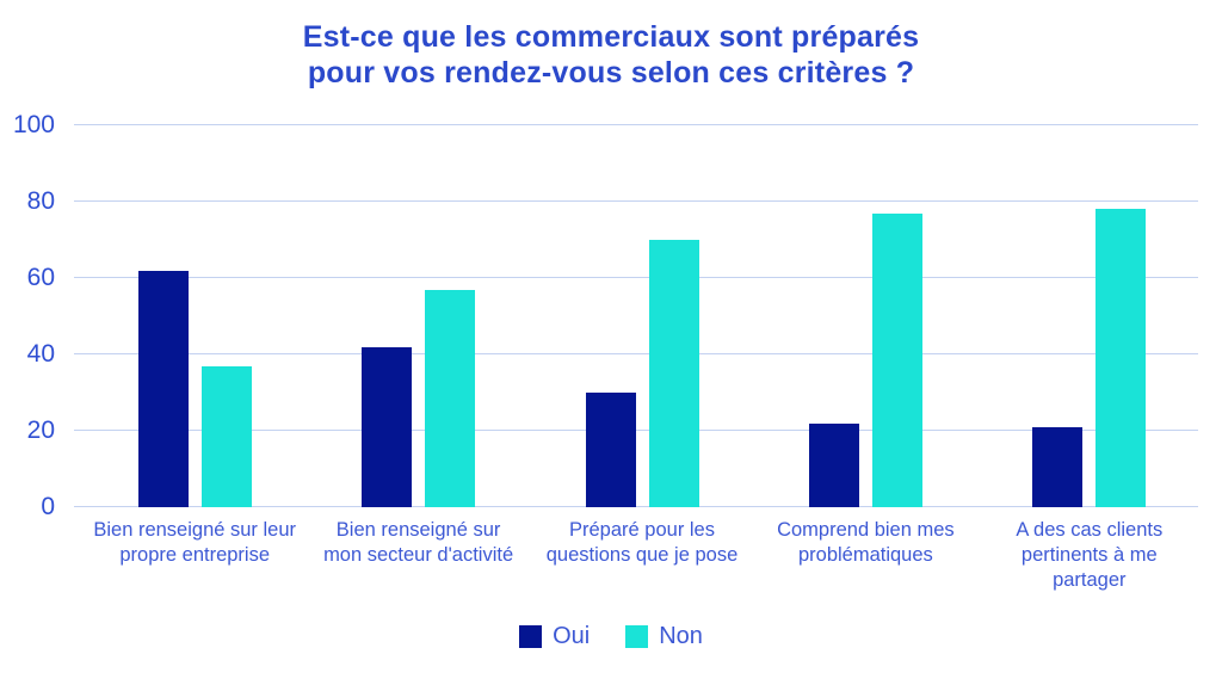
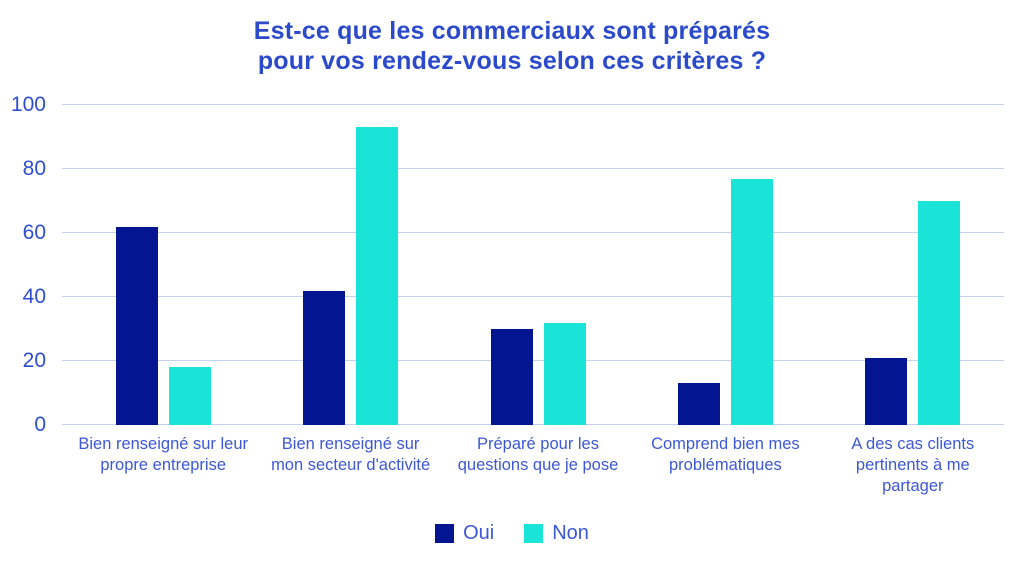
Non/Bien renseigné sur leur propre entreprise: 37 -> 18
Non/Bien renseigné sur mon secteur d'activité: 57 -> 93
Non/Préparé pour les questions que je pose: 70 -> 32
Oui/Comprend bien mes problématiques: 22 -> 13
Non/A des cas clients pertinents à me partager: 78 -> 70
